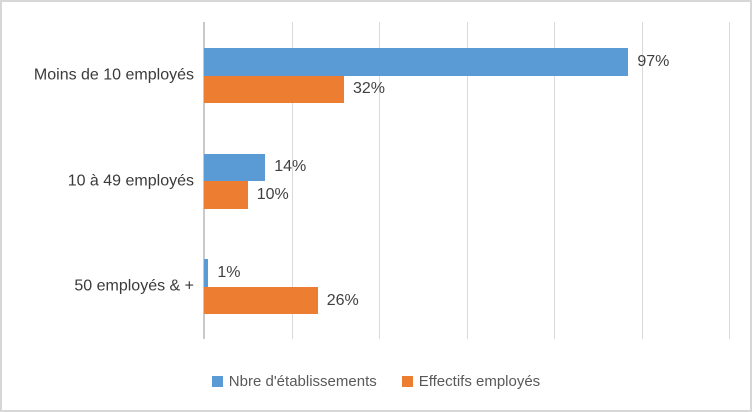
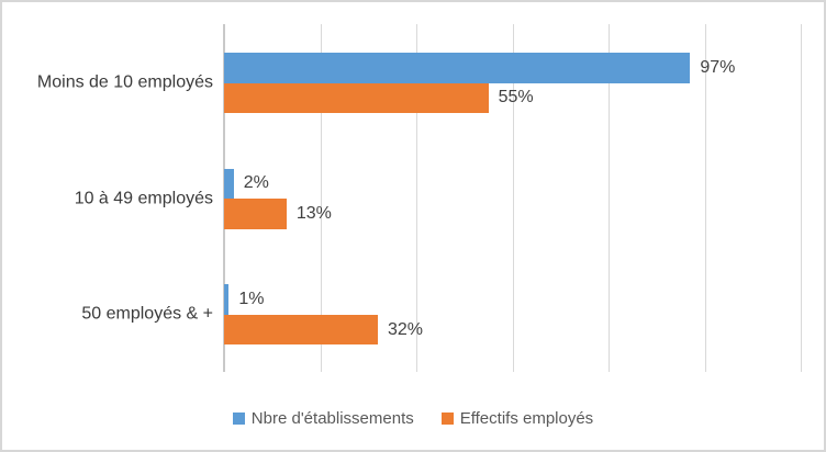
Effectifs employés/Moins de 10 employés: 32% -> 55%
Nbre d'établissements/10 à 49 employés: 14% -> 2%
Effectifs employés/10 à 49 employés: 10% -> 13%
Effectifs employés/50 employés & +: 26% -> 32%
